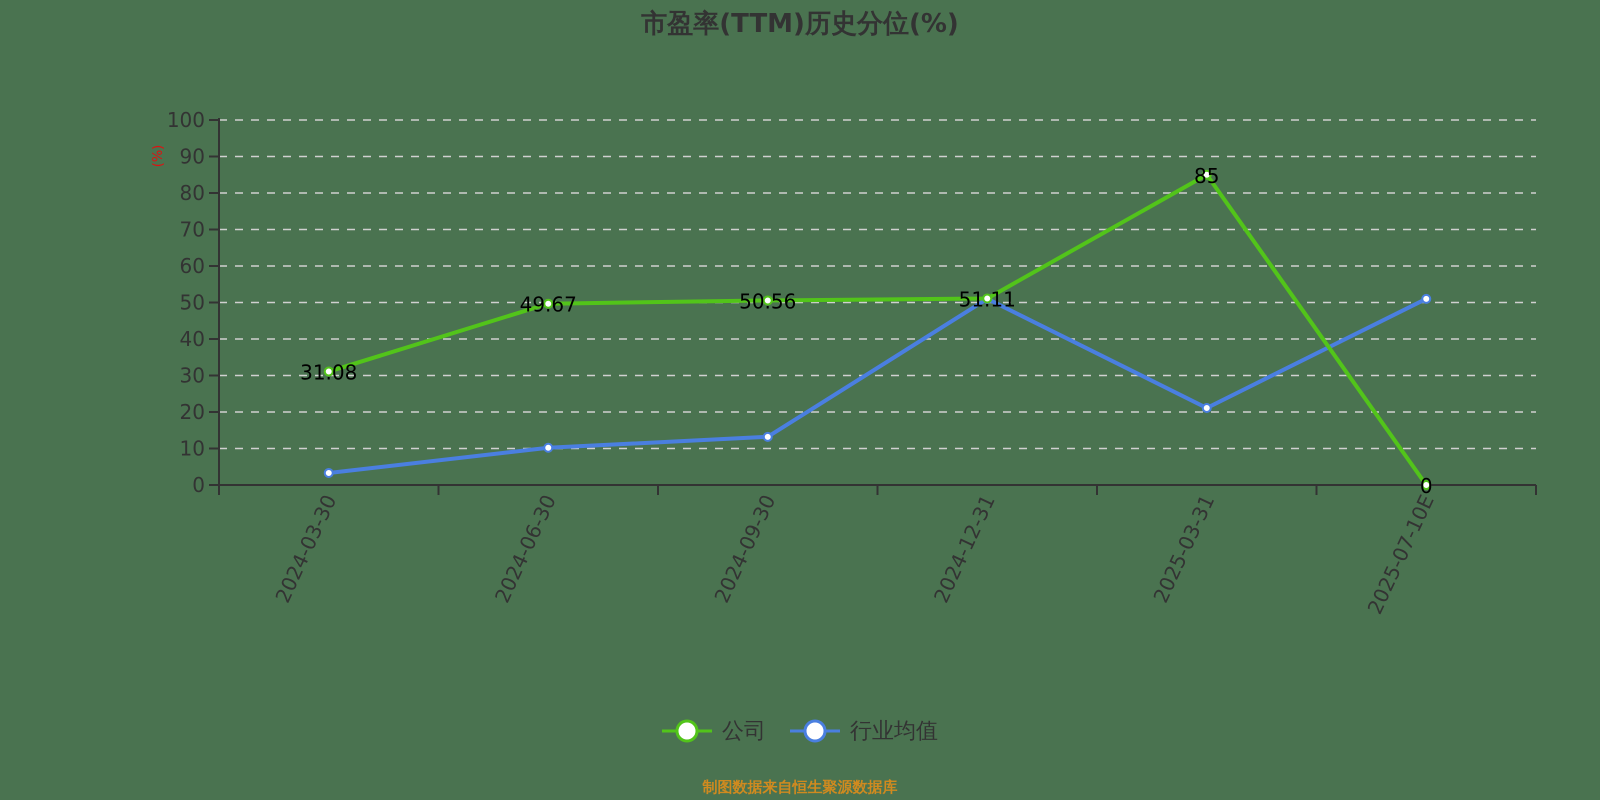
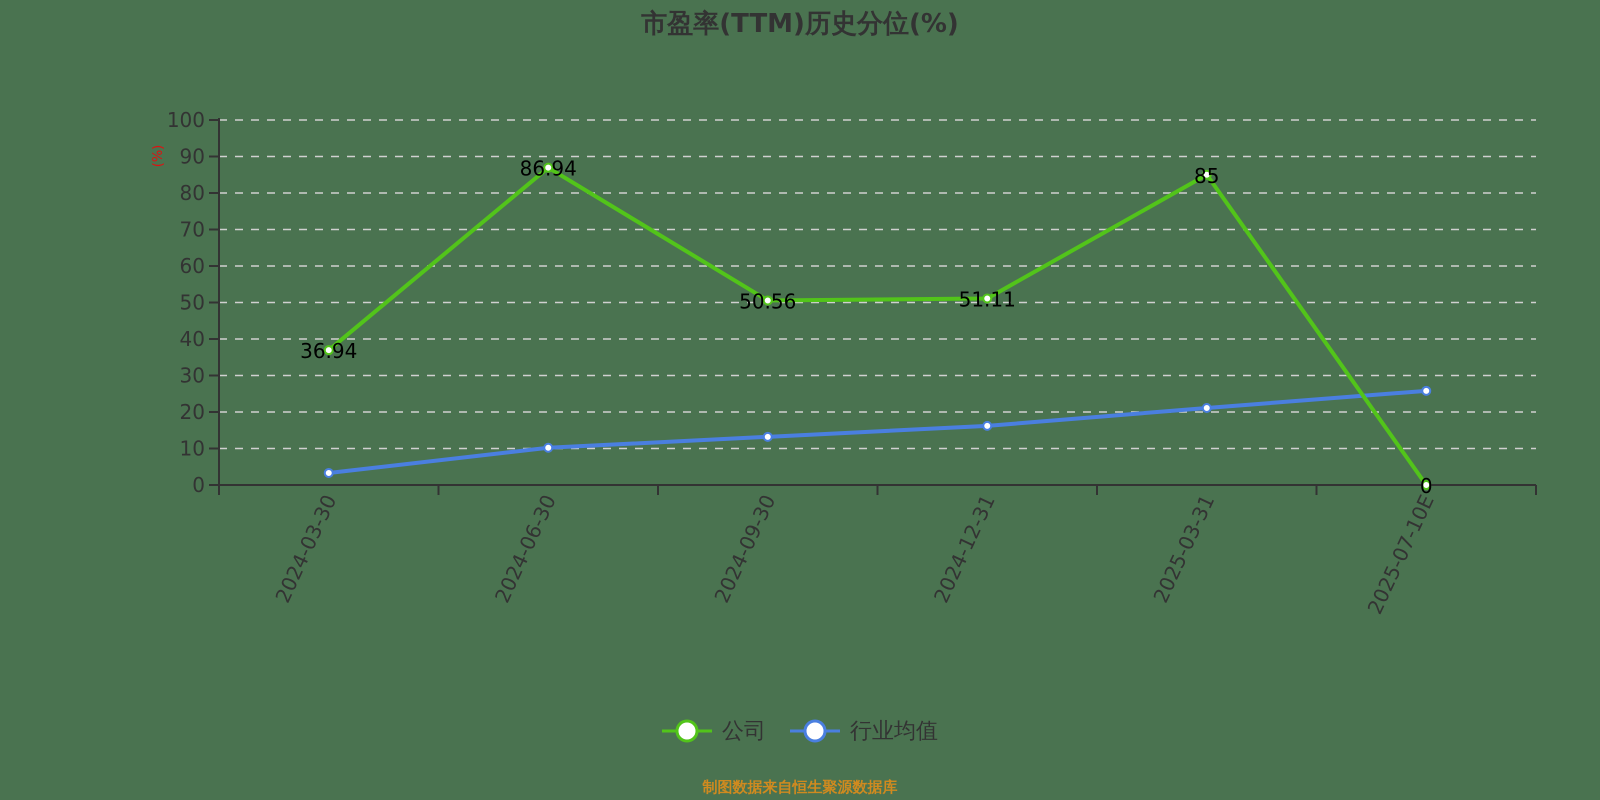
公司/2024-03-30: 31.08 -> 36.94
公司/2024-06-30: 49.67 -> 86.94
行业均值/2024-12-31: 51 -> 16
行业均值/2025-07-10E: 51 -> 26
